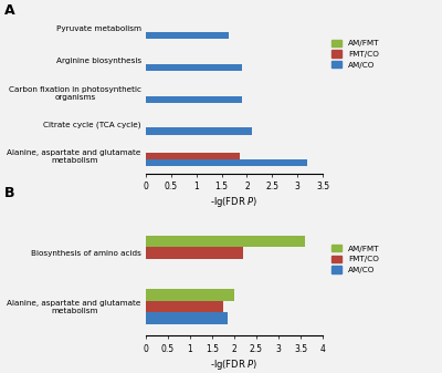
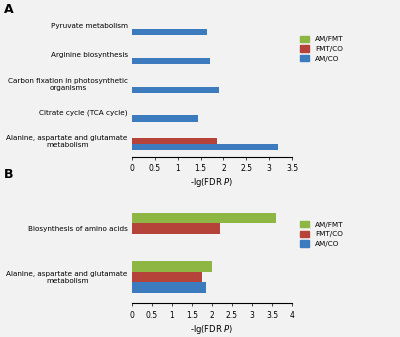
AM/CO/Arginine biosynthesis: 1.90 -> 1.70
AM/CO/Citrate cycle (TCA cycle): 2.10 -> 1.45
